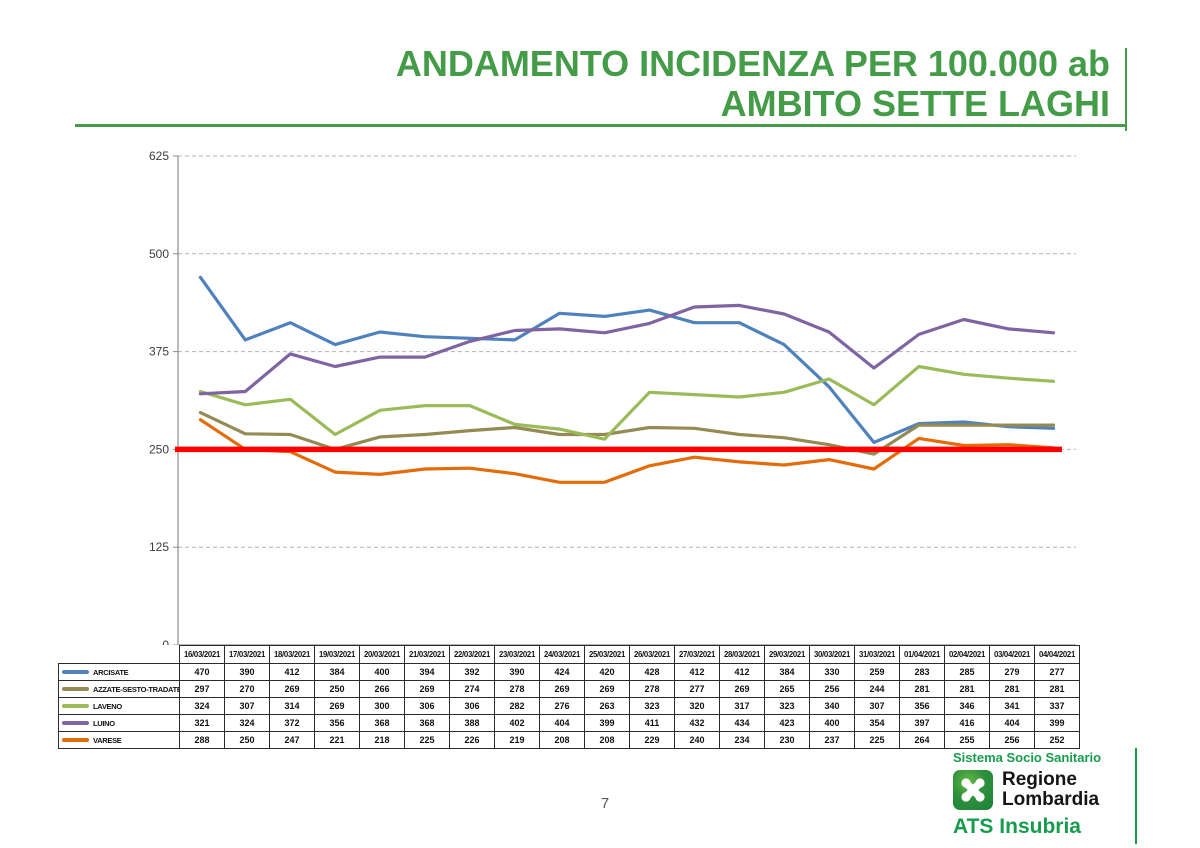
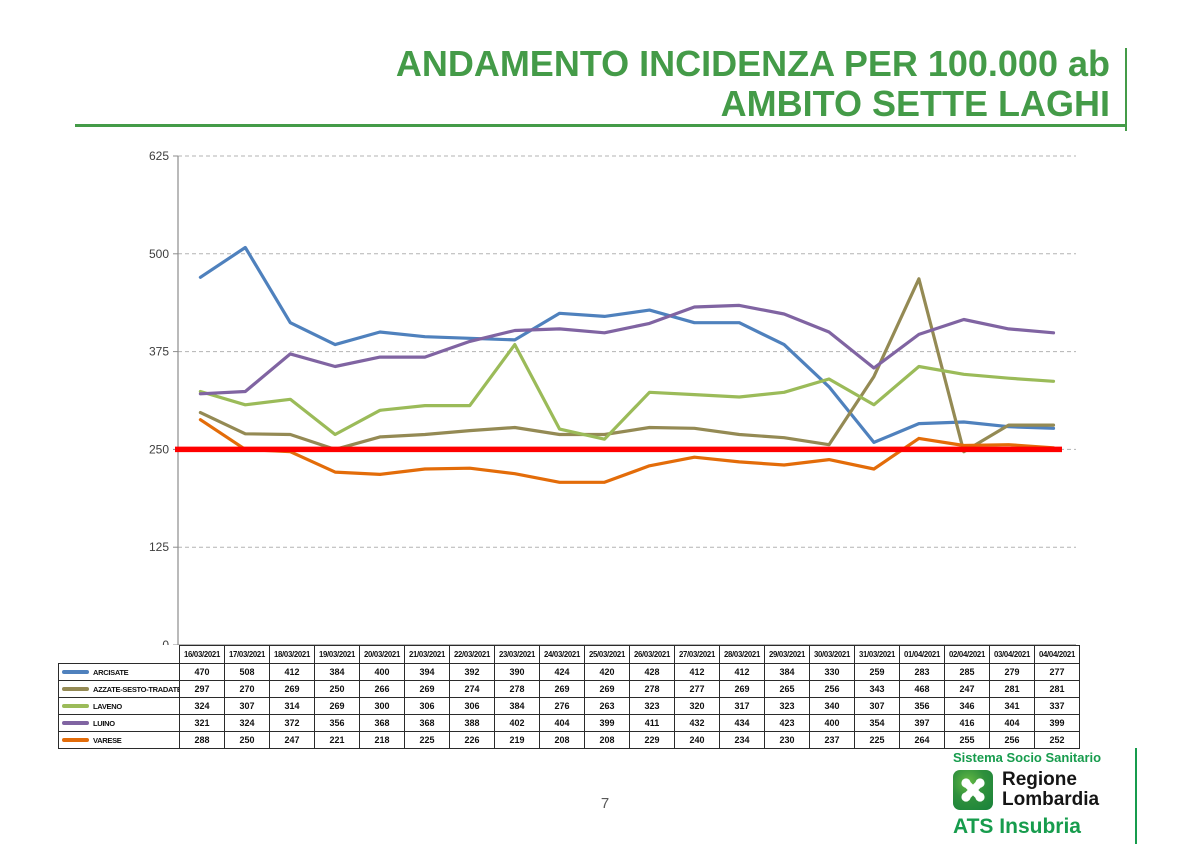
ARCISATE/17/03/2021: 390 -> 508
LAVENO/23/03/2021: 282 -> 384
AZZATE-SESTO-TRADATE/31/03/2021: 244 -> 343
AZZATE-SESTO-TRADATE/01/04/2021: 281 -> 468
AZZATE-SESTO-TRADATE/02/04/2021: 281 -> 247
